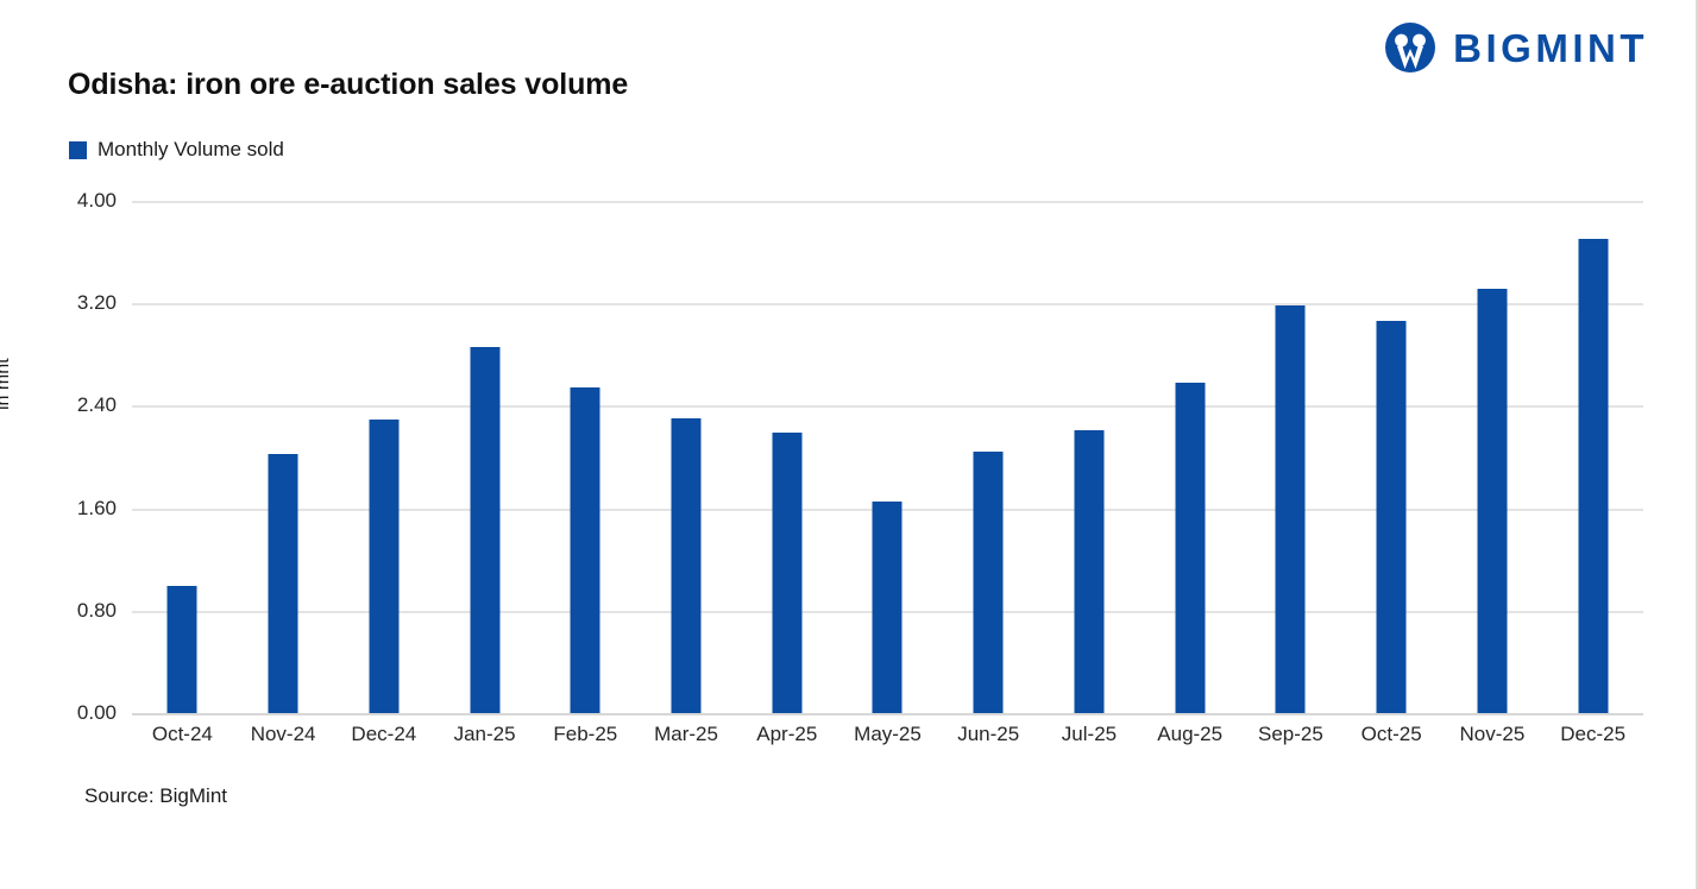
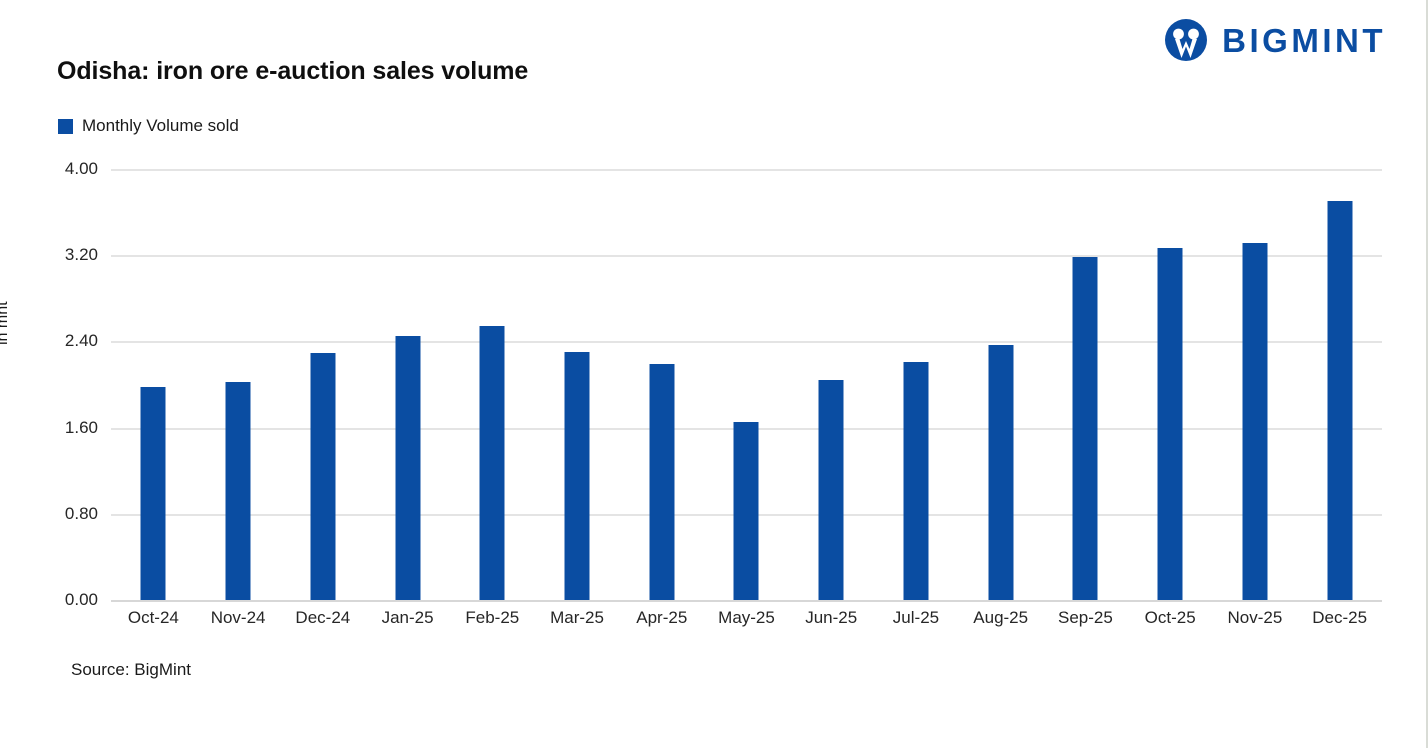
Oct-24: 0.99 -> 1.98
Jan-25: 2.86 -> 2.45
Aug-25: 2.58 -> 2.37
Oct-25: 3.06 -> 3.27
